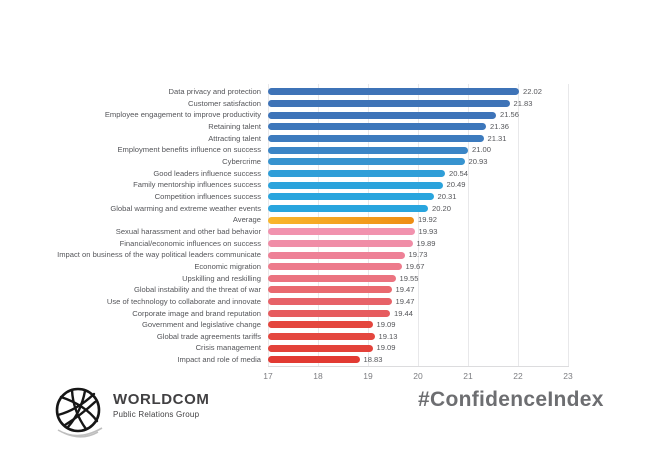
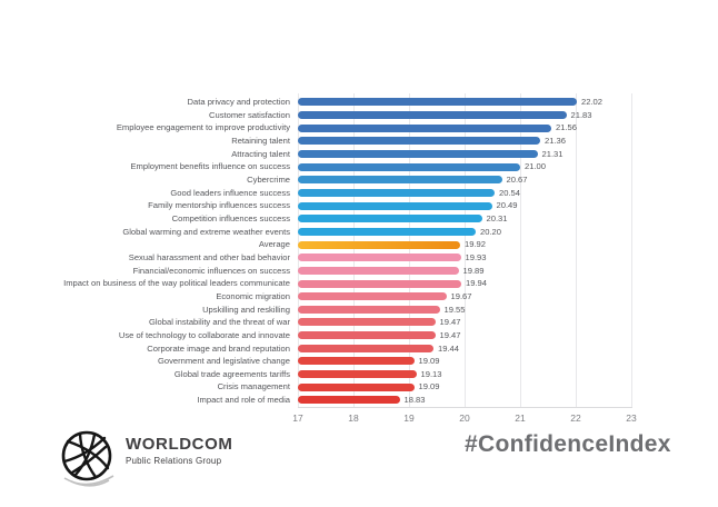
Cybercrime: 20.93 -> 20.67
Impact on business of the way political leaders communicate: 19.73 -> 19.94
